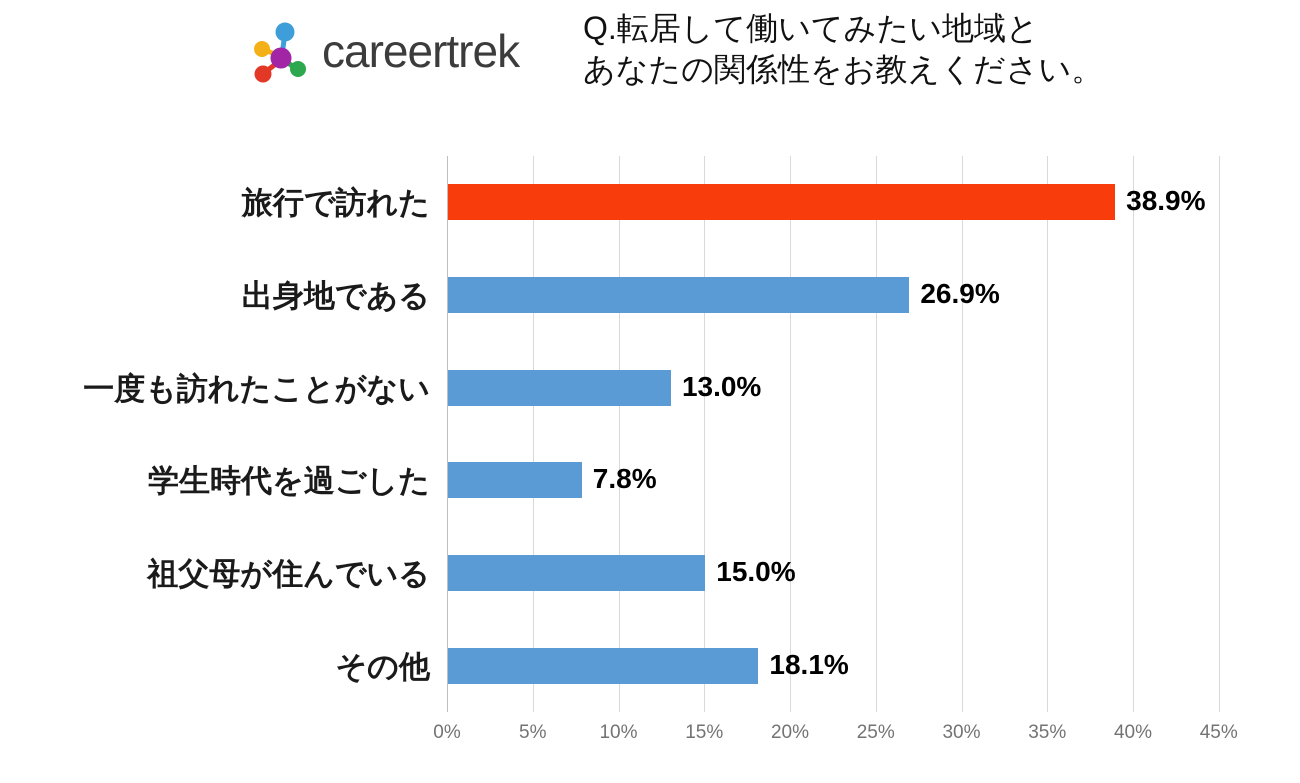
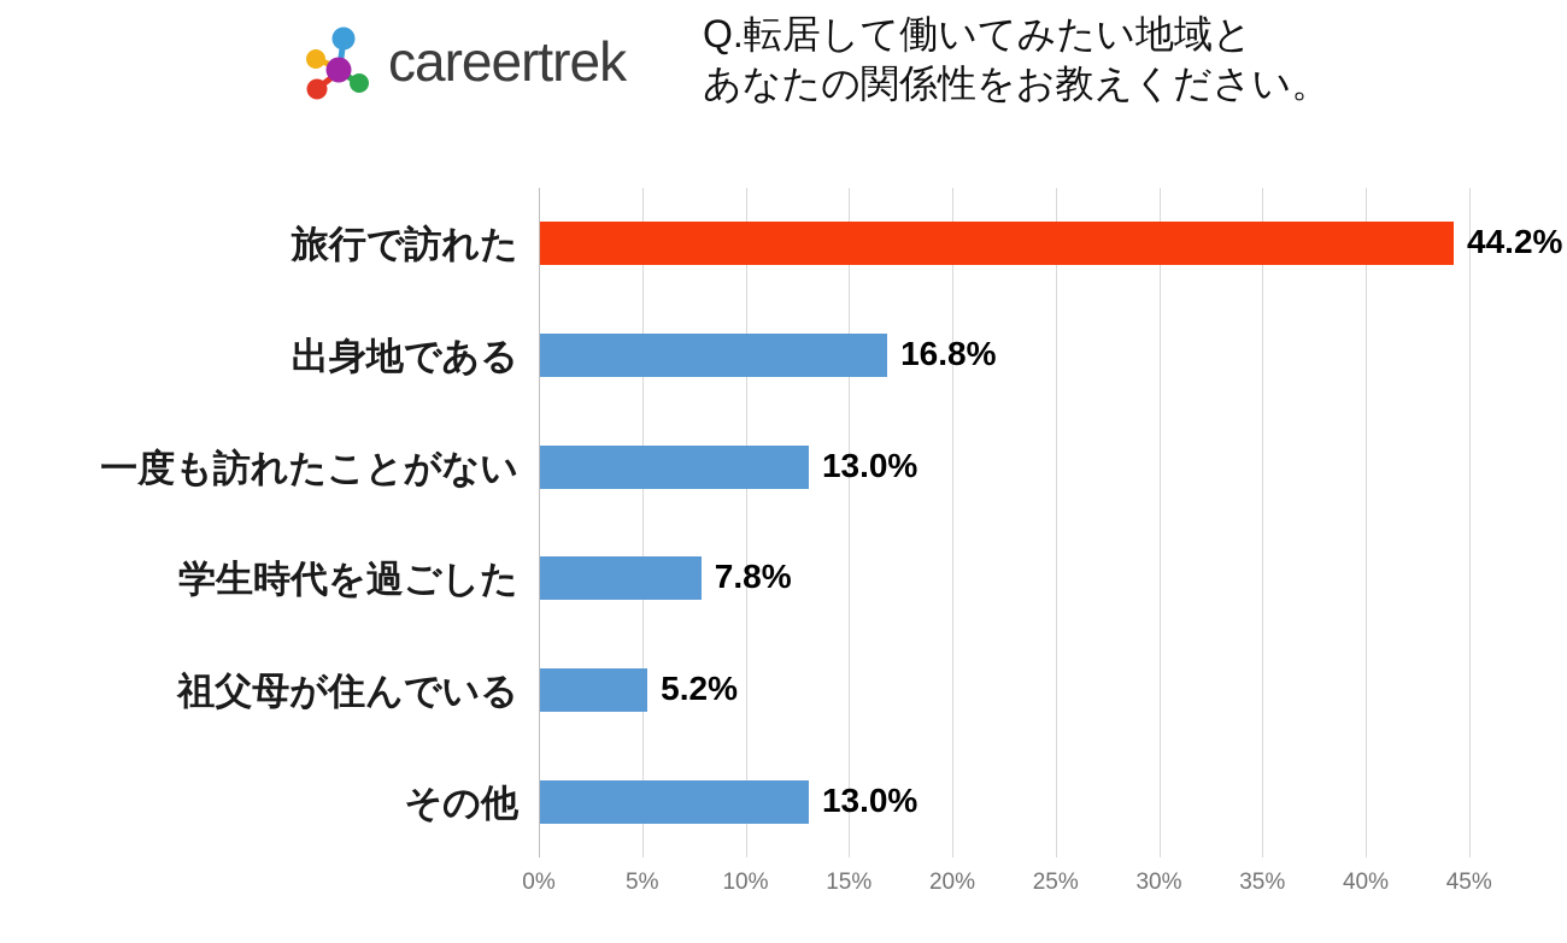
旅行で訪れた: 38.9% -> 44.2%
出身地である: 26.9% -> 16.8%
祖父母が住んでいる: 15.0% -> 5.2%
その他: 18.1% -> 13.0%
